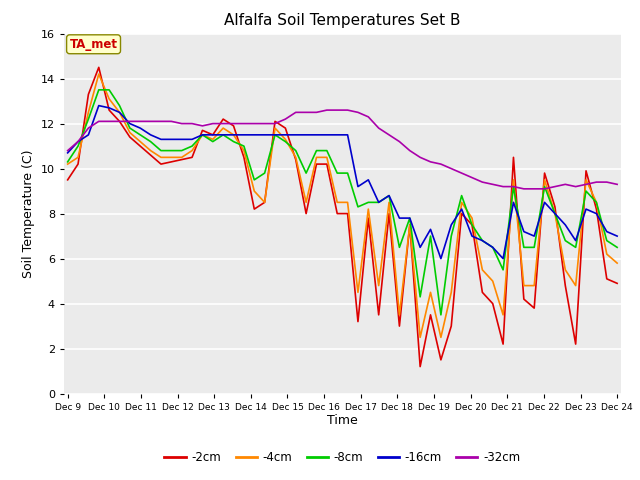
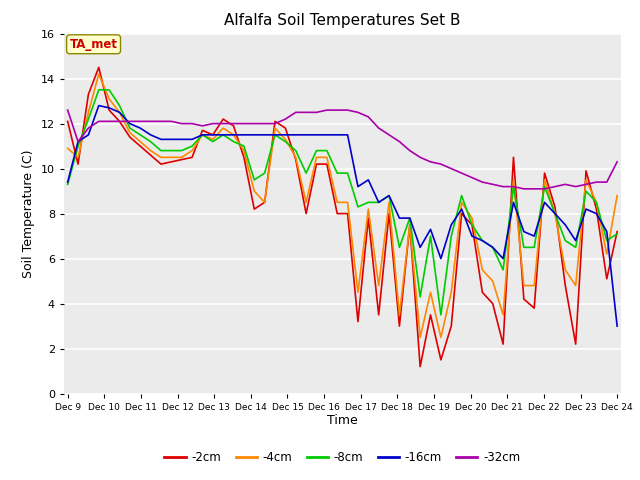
-2cm/Dec 9: 9.5 -> 12.1
-4cm/Dec 9: 10.2 -> 10.9
-8cm/Dec 9: 10.3 -> 9.3
-16cm/Dec 9: 10.7 -> 9.4
-32cm/Dec 9: 10.8 -> 12.6
-2cm/Dec 24: 4.9 -> 7.2
-4cm/Dec 24: 5.8 -> 8.8
-8cm/Dec 24: 6.5 -> 7.1
-16cm/Dec 24: 7.0 -> 3.0
-32cm/Dec 24: 9.3 -> 10.3
